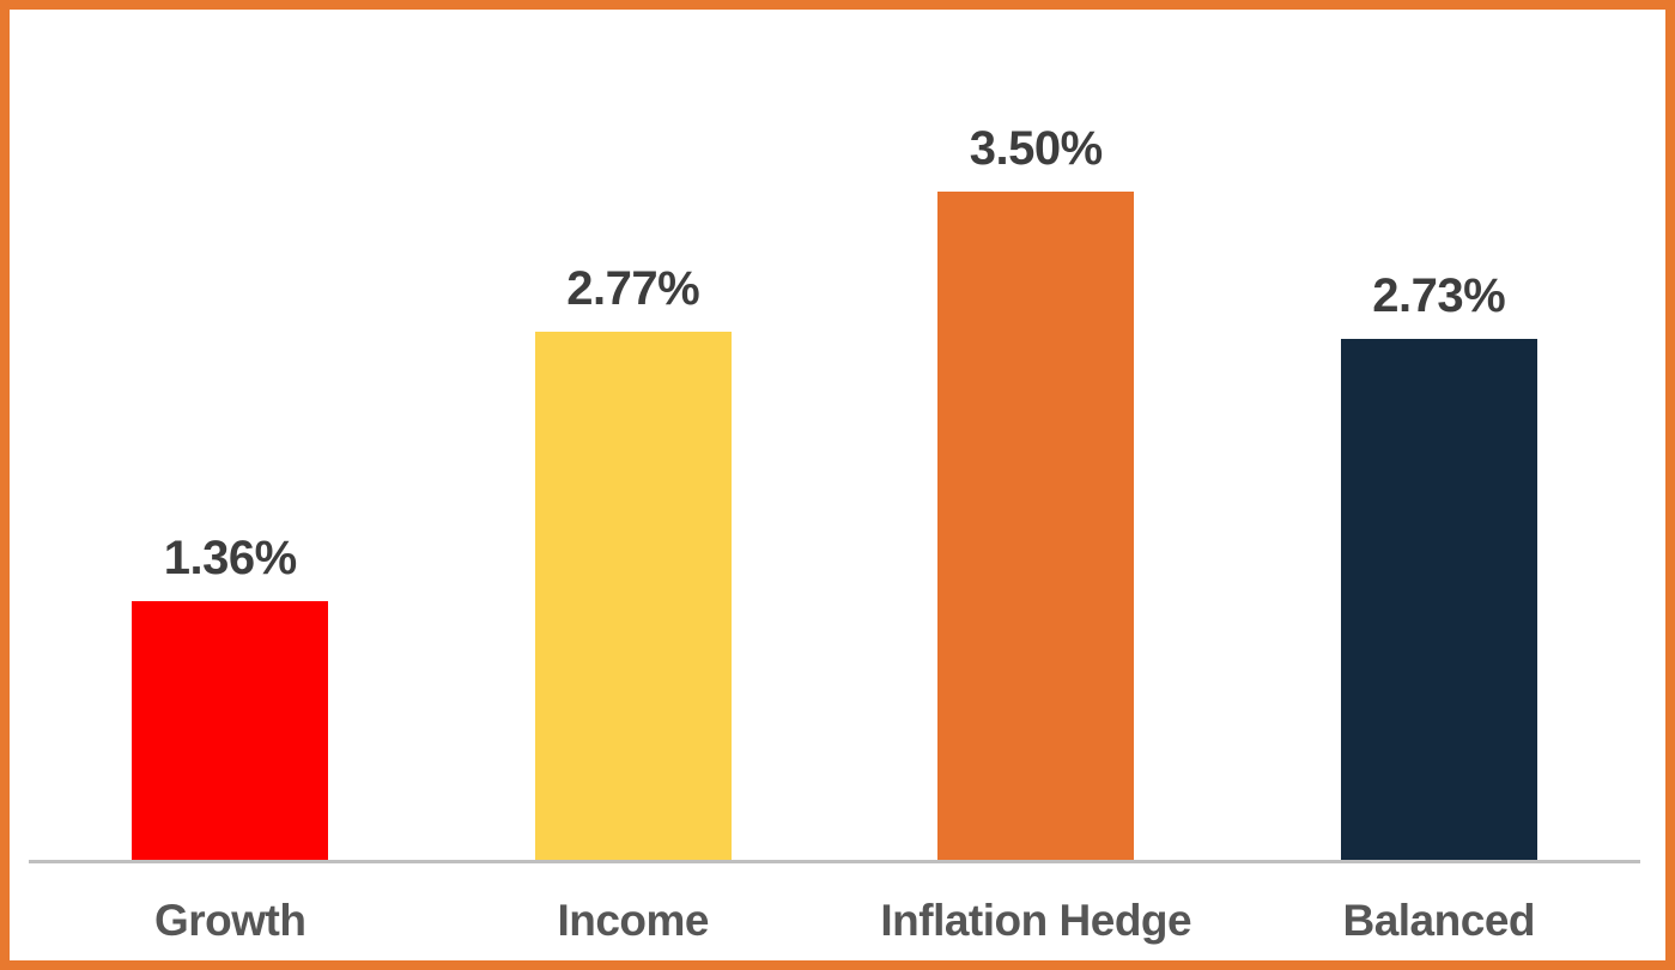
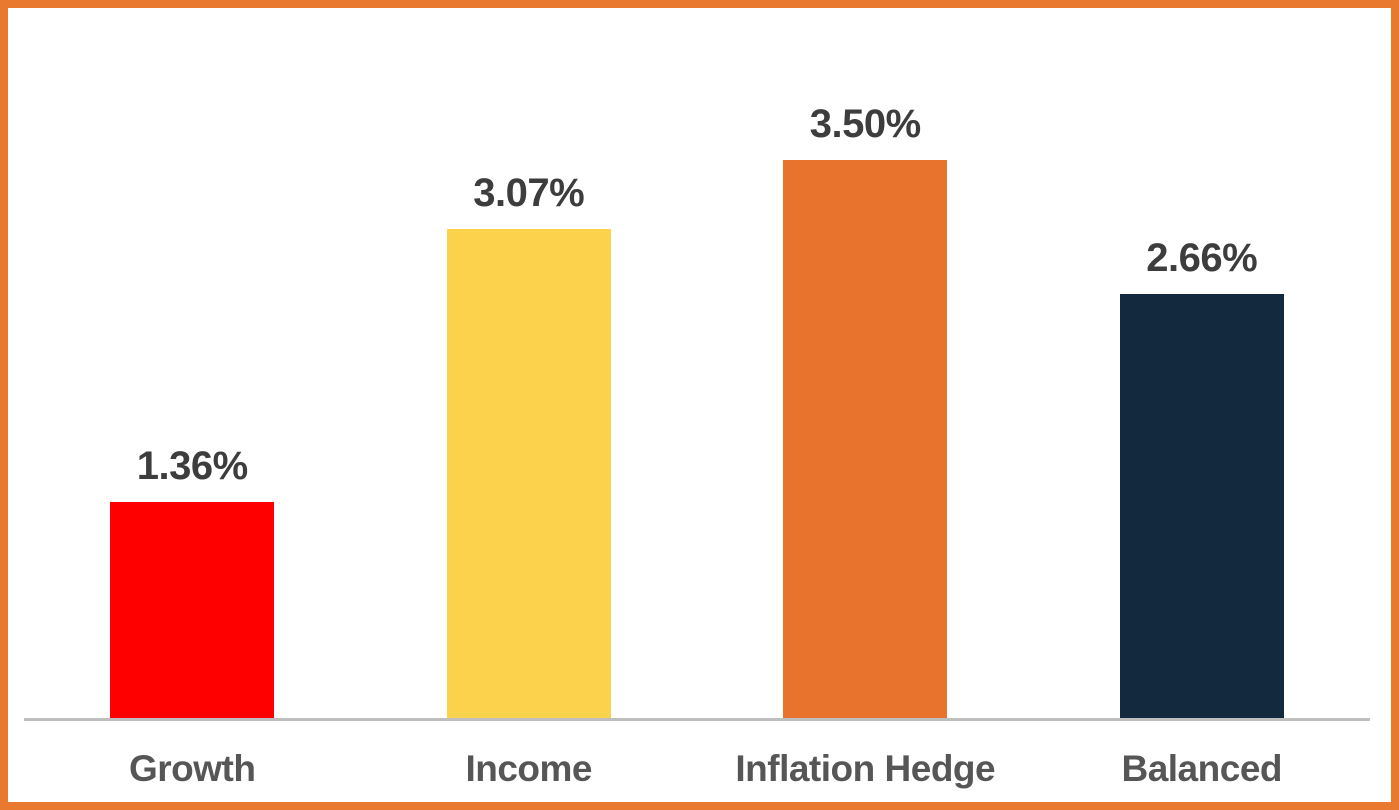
Income: 2.77% -> 3.07%
Balanced: 2.73% -> 2.66%
